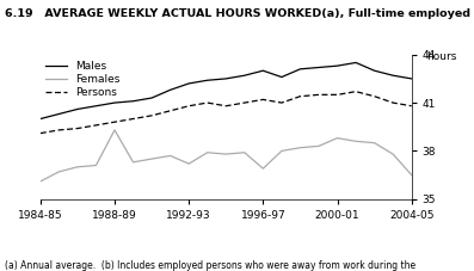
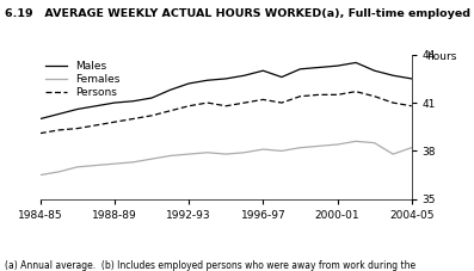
Females/1984-85: 36.1 -> 36.5
Females/1988-89: 39.3 -> 37.2
Females/1992-93: 37.2 -> 37.8
Females/1996-97: 36.9 -> 38.1
Females/2000-01: 38.8 -> 38.4
Females/2004-05: 36.5 -> 38.2
